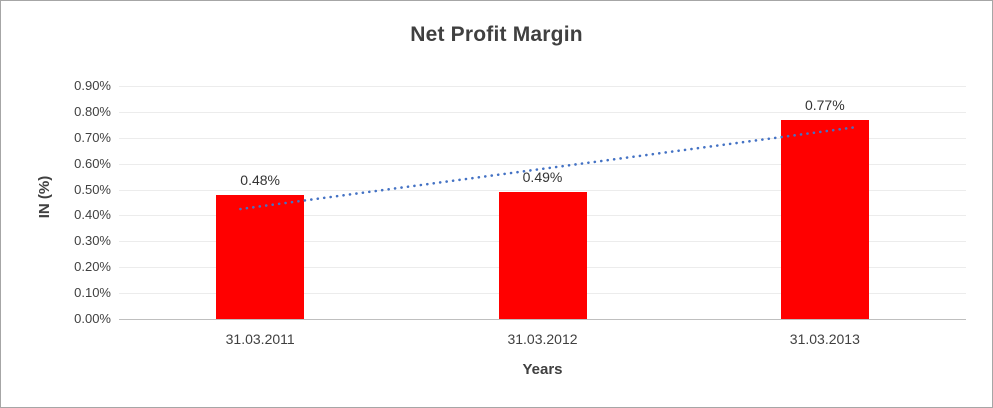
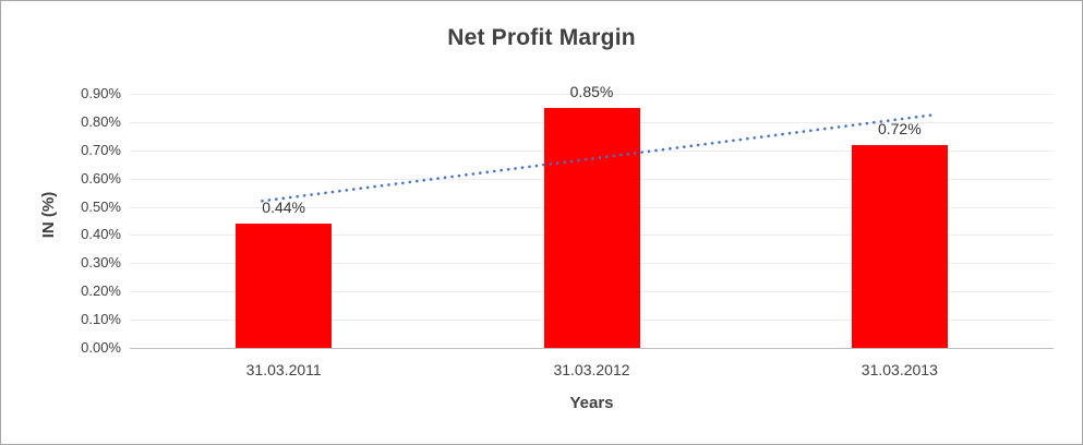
31.03.2011: 0.48% -> 0.44%
31.03.2012: 0.49% -> 0.85%
31.03.2013: 0.77% -> 0.72%
